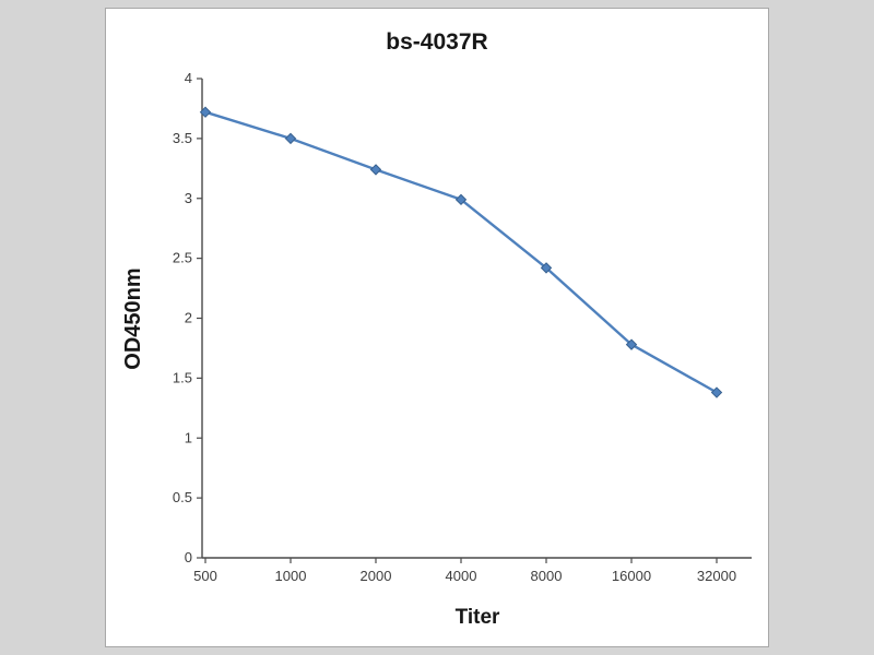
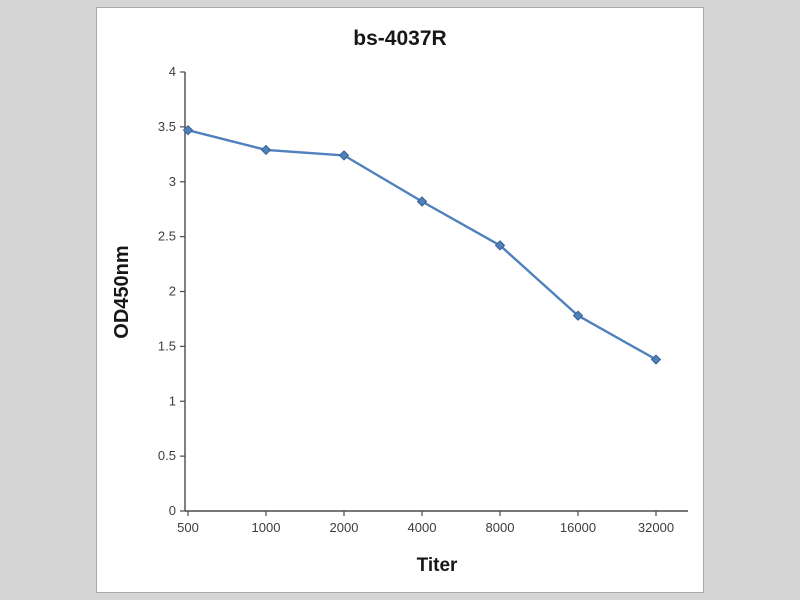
500: 3.72 -> 3.47
1000: 3.50 -> 3.29
4000: 2.99 -> 2.82
